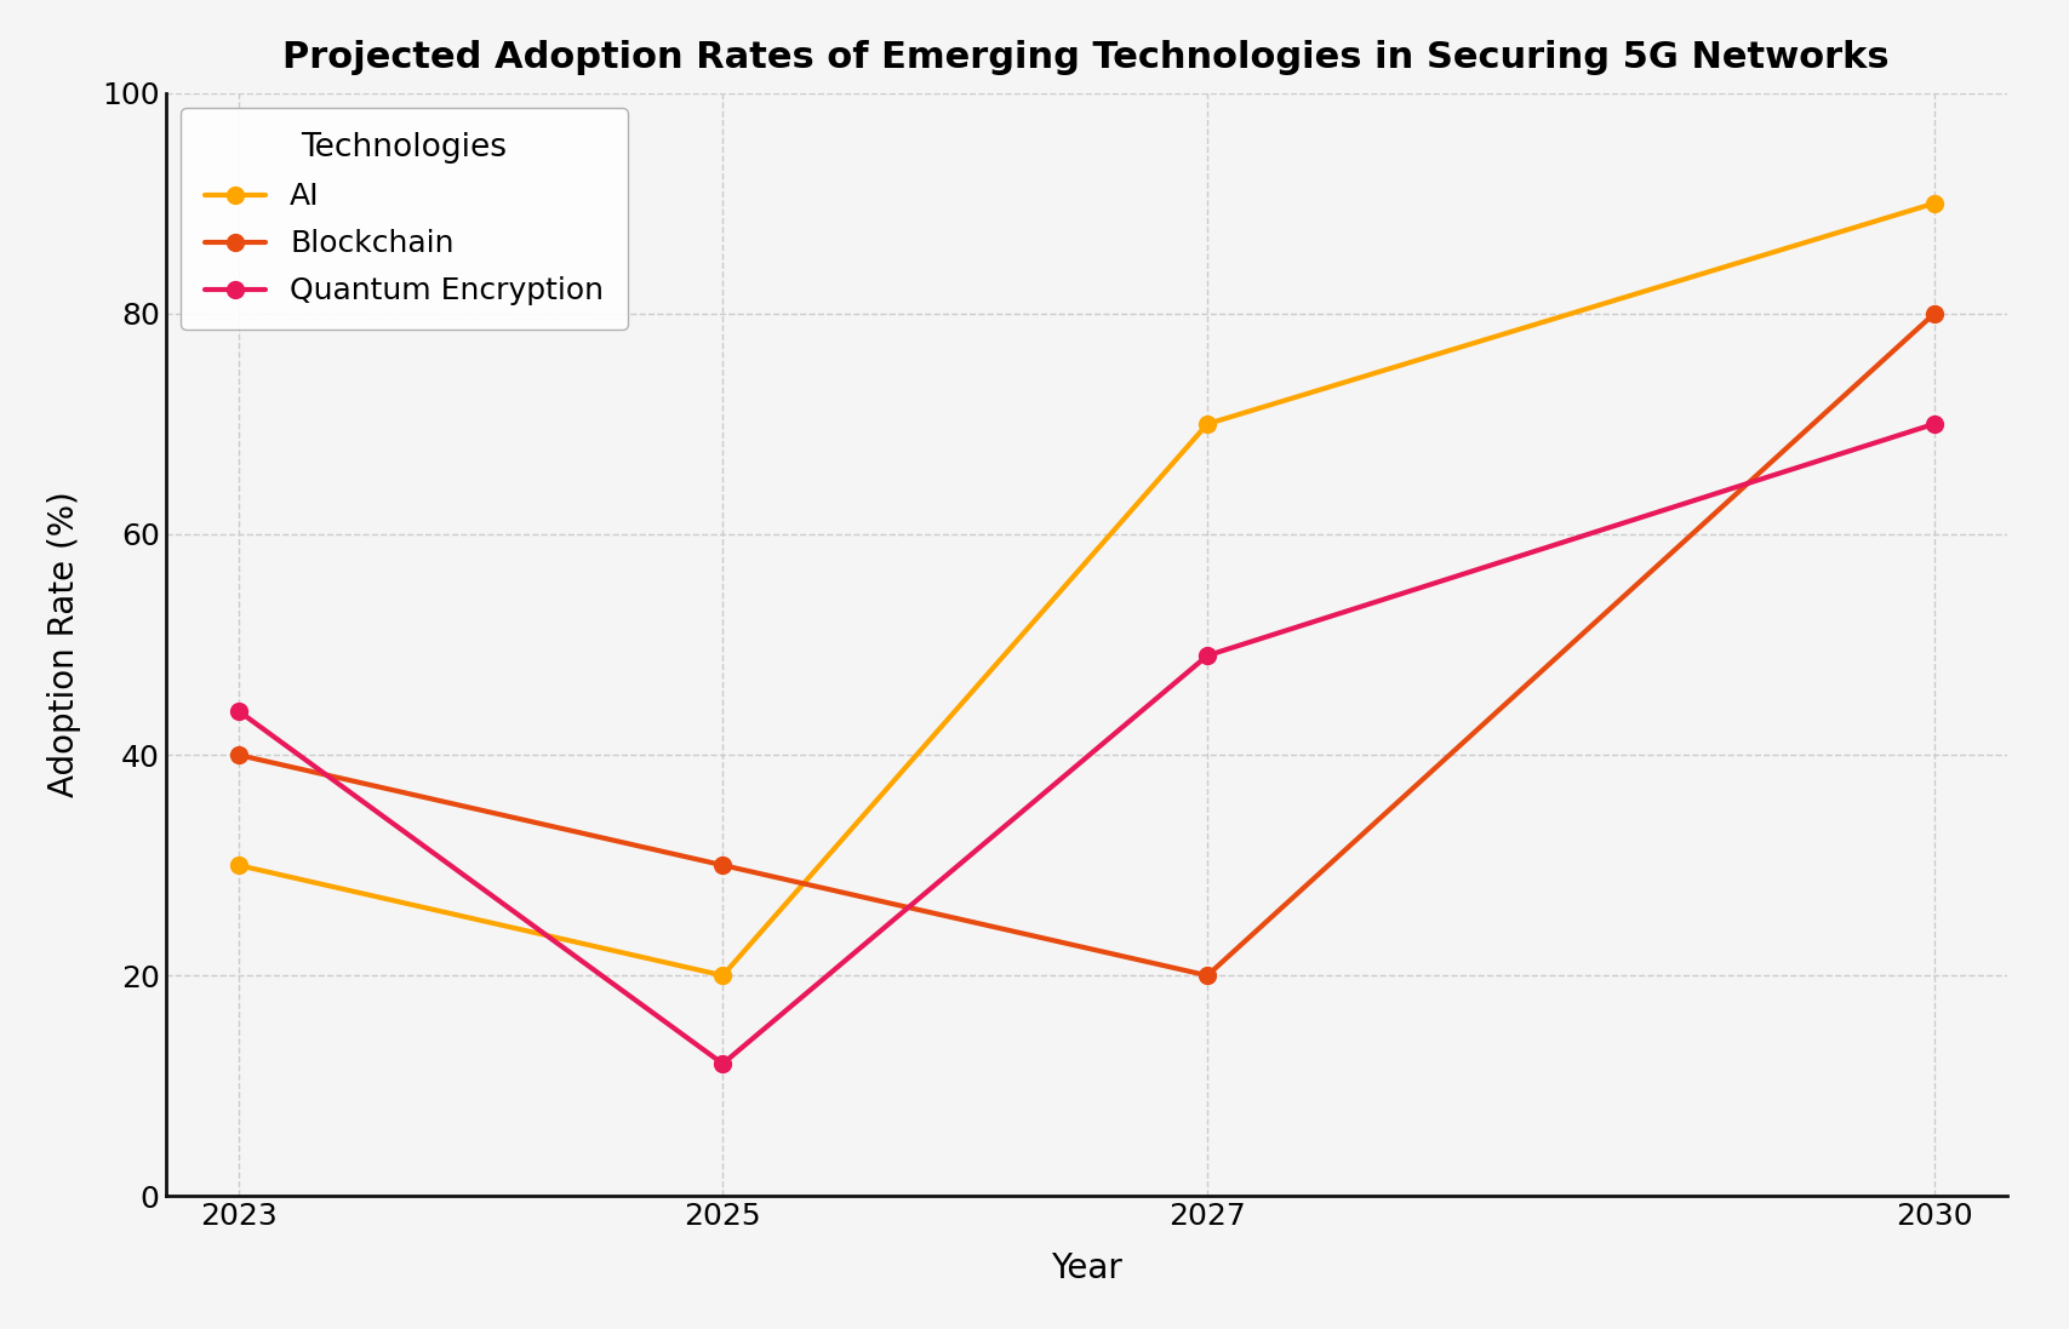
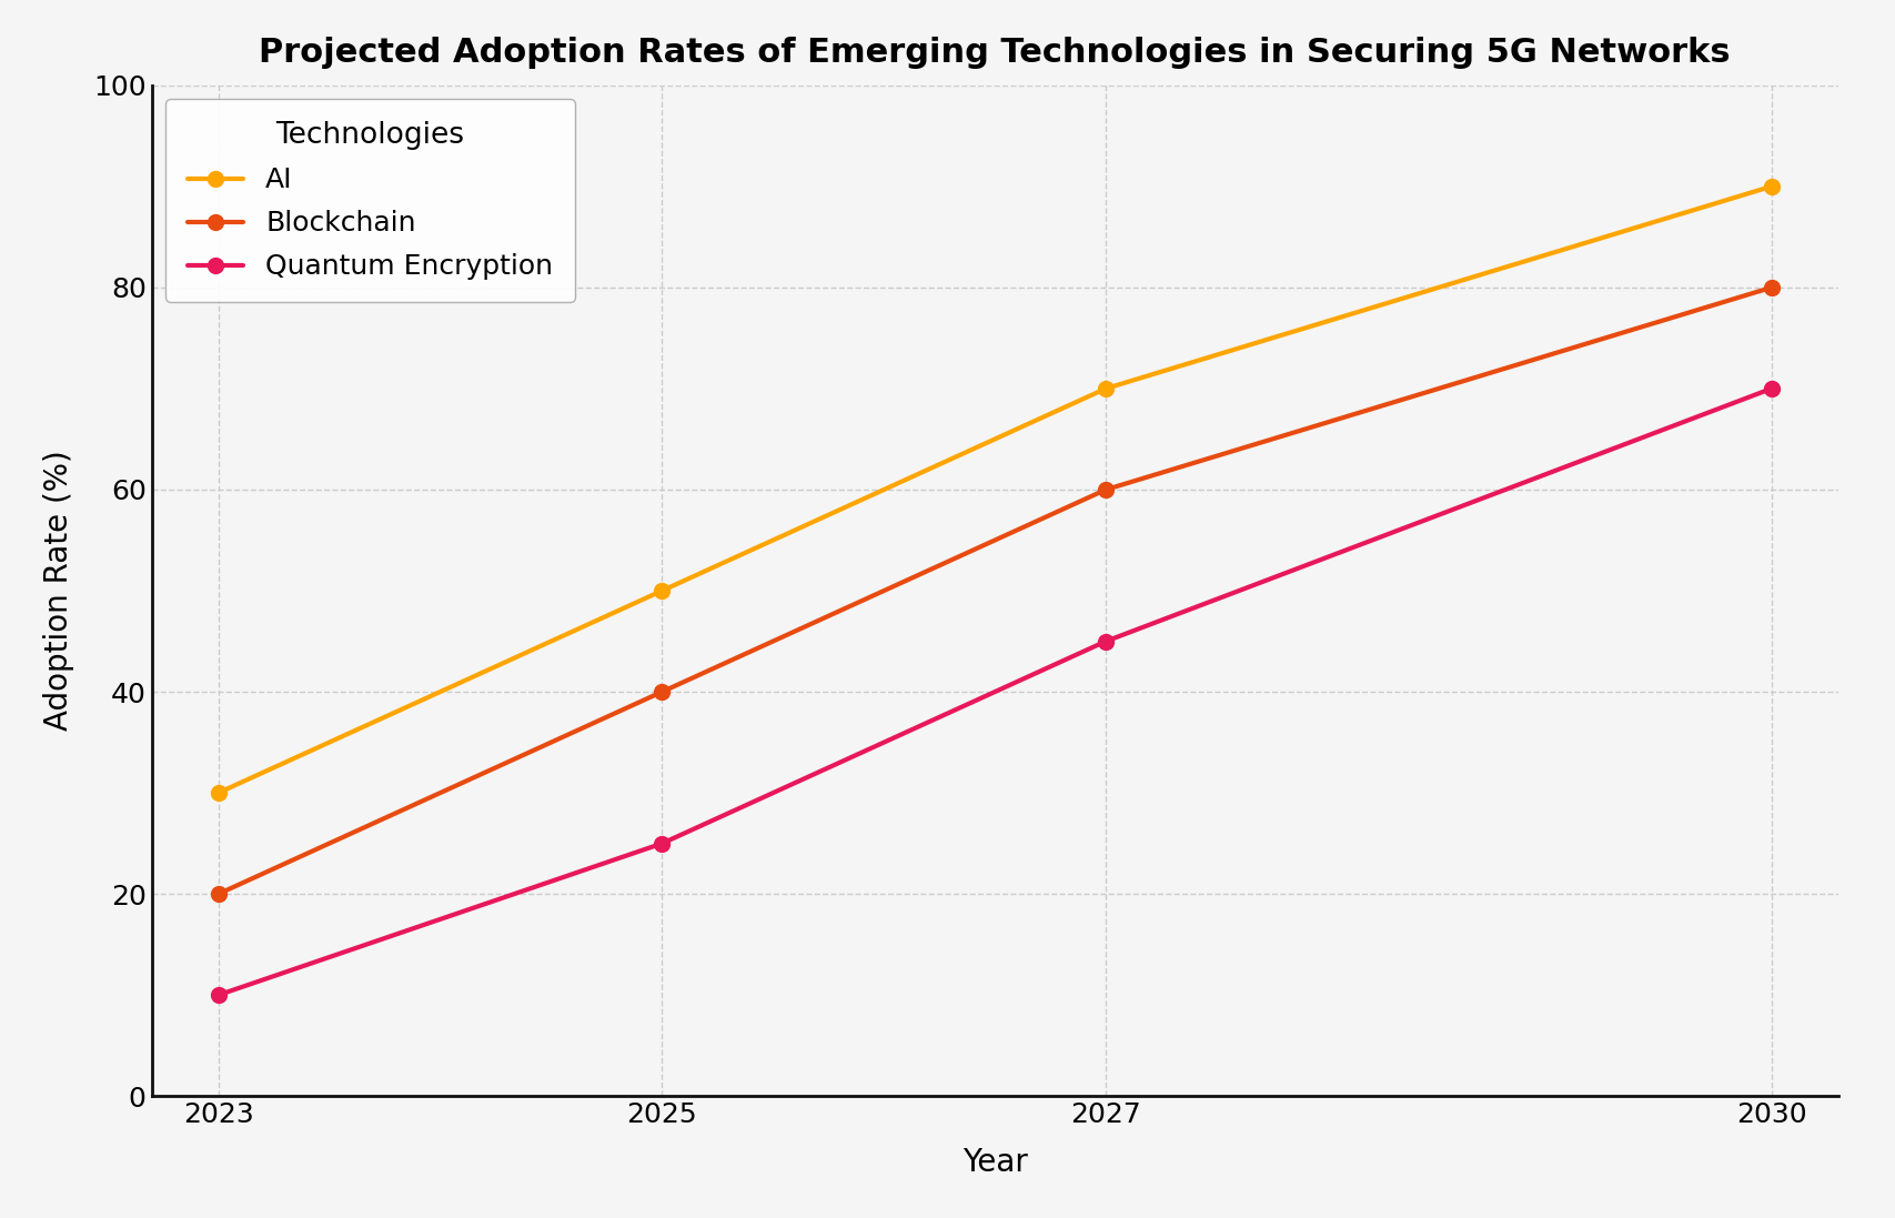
Blockchain/2023: 40 -> 20
Quantum Encryption/2023: 44 -> 10
AI/2025: 20 -> 50
Blockchain/2025: 30 -> 40
Quantum Encryption/2025: 12 -> 25
Blockchain/2027: 20 -> 60
Quantum Encryption/2027: 49 -> 45
